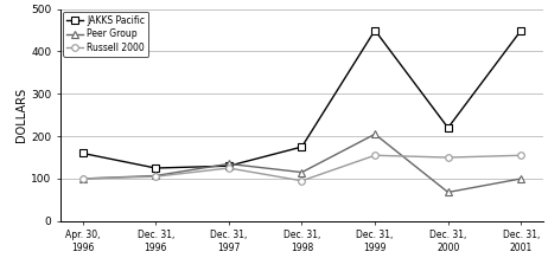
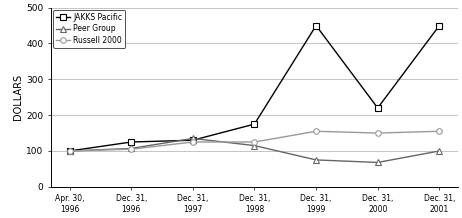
JAKKS Pacific/Apr. 30, 1996: 160 -> 100
Russell 2000/Dec. 31, 1998: 95 -> 125
Peer Group/Dec. 31, 1999: 205 -> 75
